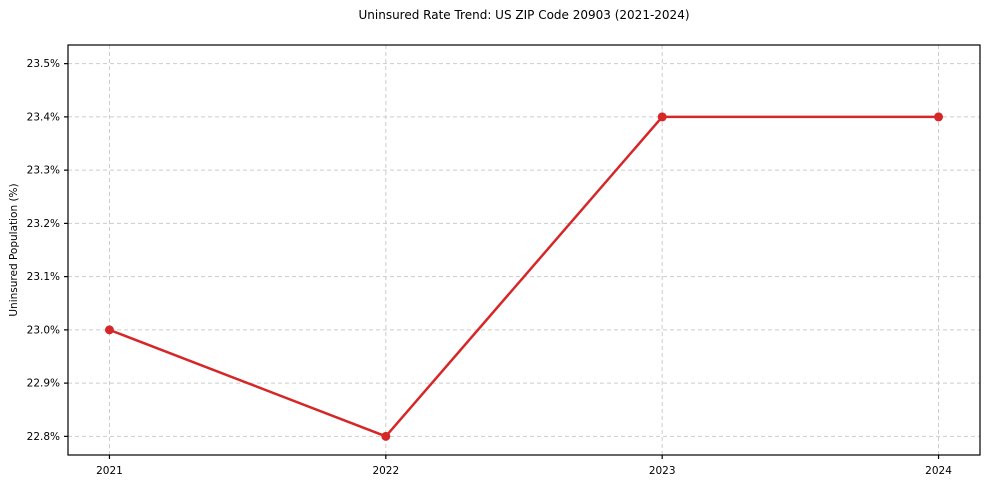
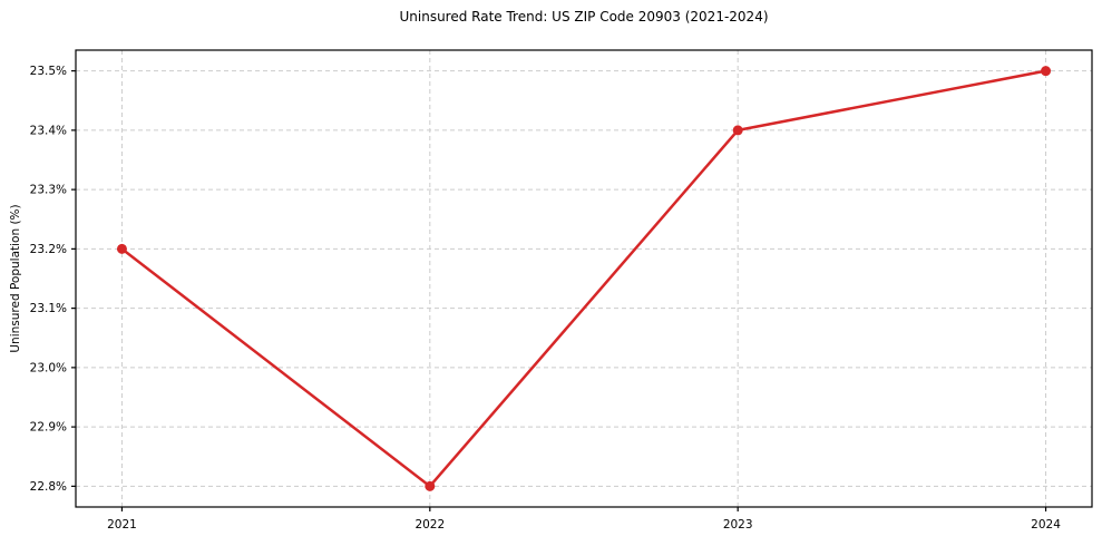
2021: 23.0% -> 23.2%
2024: 23.4% -> 23.5%
